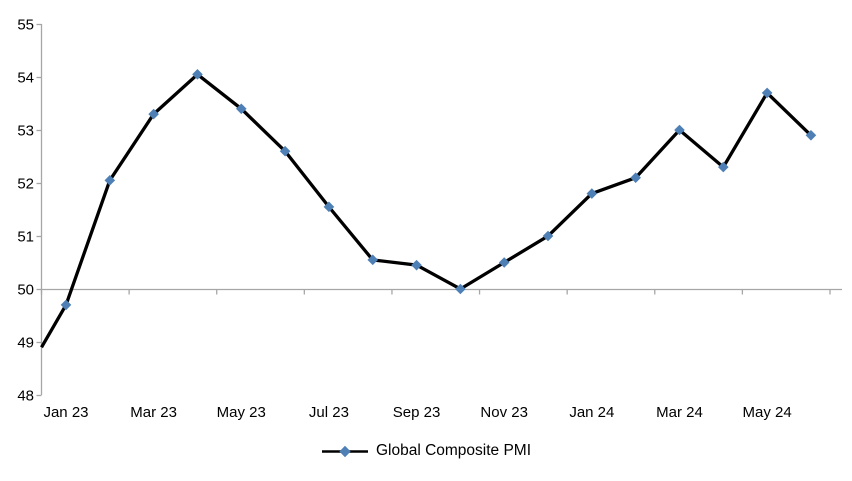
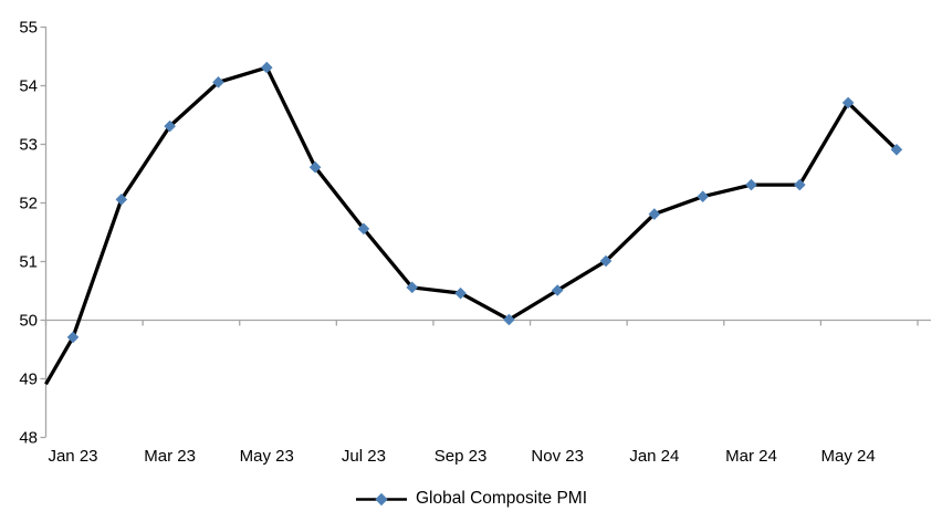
May 23: 53.4 -> 54.3
Mar 24: 53.0 -> 52.3
